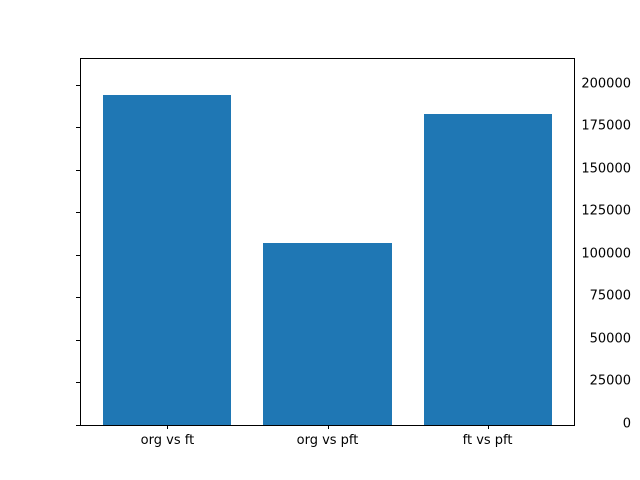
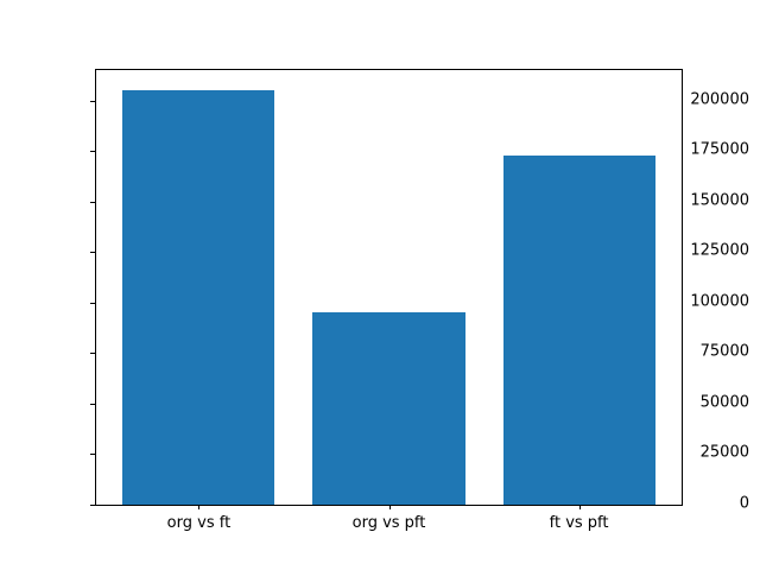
org vs ft: 194000 -> 205000
org vs pft: 107000 -> 95000
ft vs pft: 183000 -> 173000
